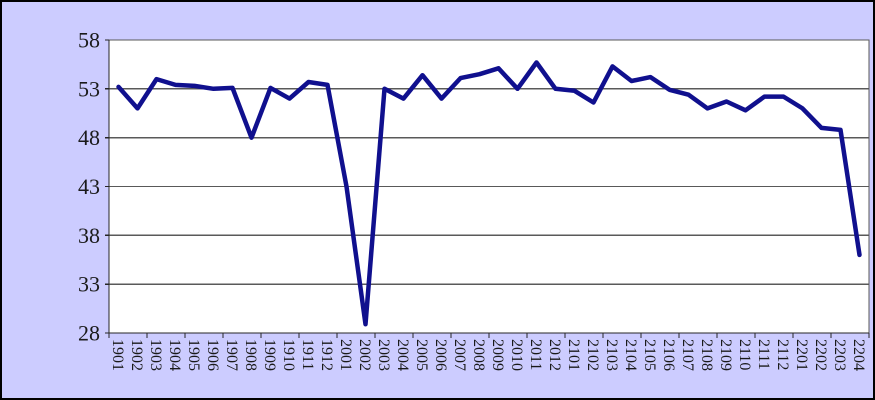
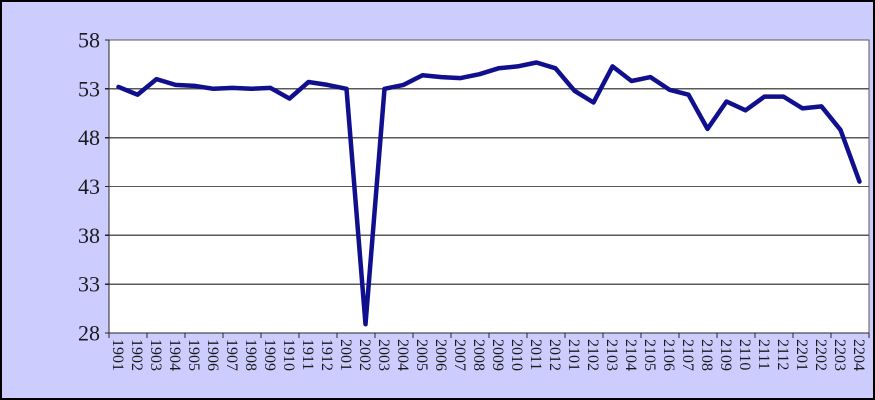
1902: 51 -> 52
1908: 48 -> 53
2001: 43 -> 53
2004: 52 -> 53
2006: 52 -> 54
2010: 53 -> 55
2012: 53 -> 55
2108: 51 -> 49
2202: 49 -> 51
2204: 36 -> 44
